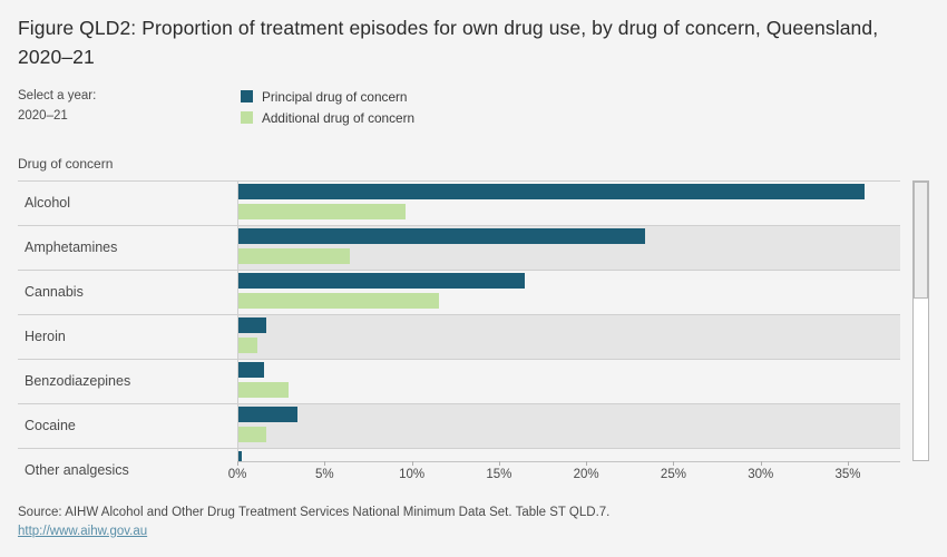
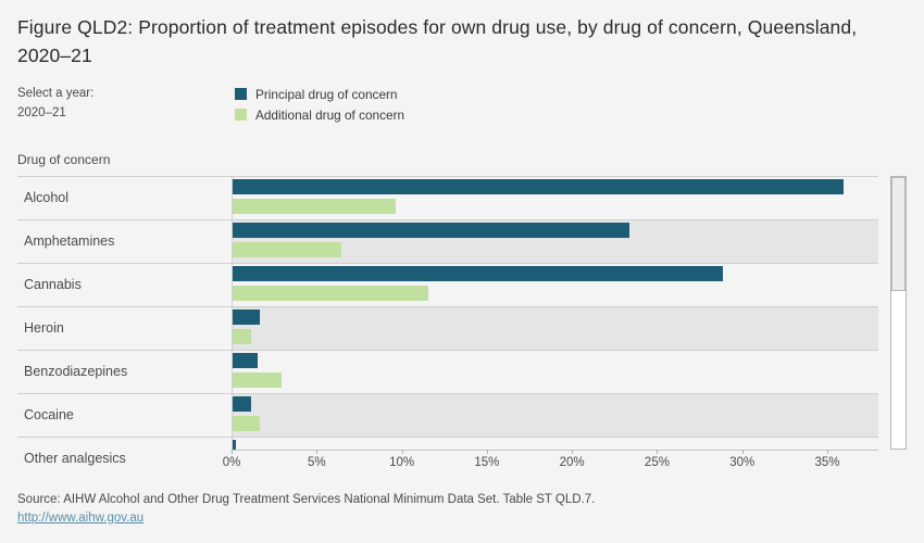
Principal drug of concern/Cannabis: 16.4% -> 28.8%
Principal drug of concern/Cocaine: 3.4% -> 1.1%
